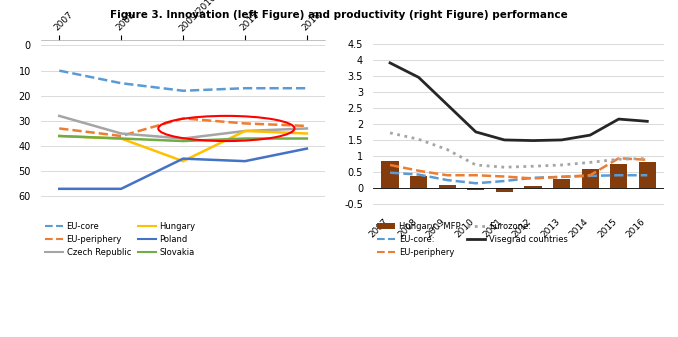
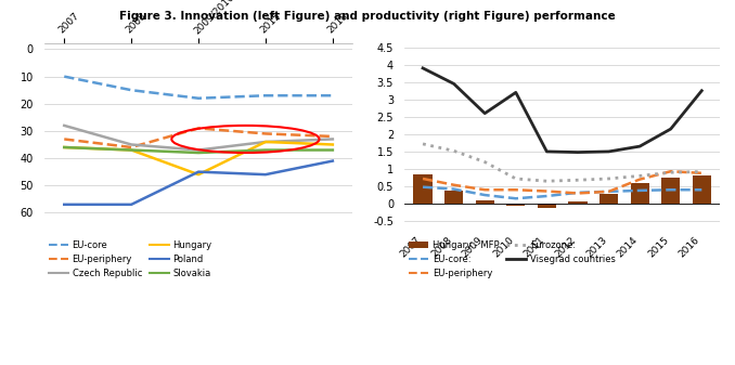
Visegrad countries/2010: 1.75 -> 3.20
EU-periphery/2014: 0.40 -> 0.70
Visegrad countries/2016: 2.08 -> 3.25
